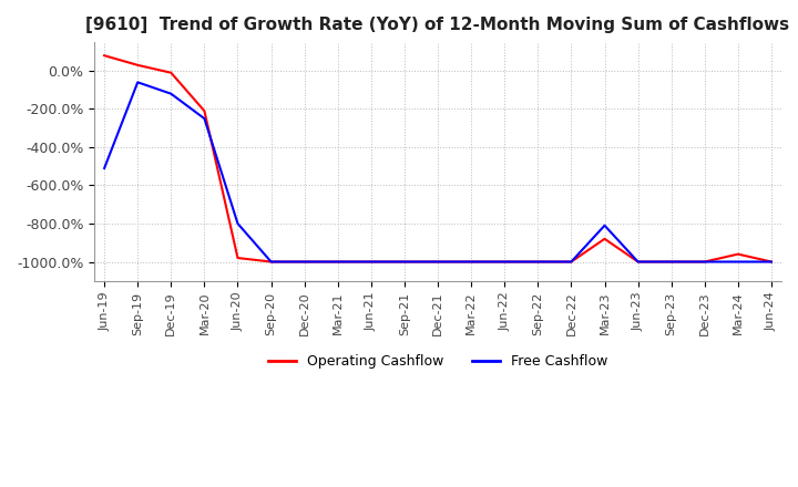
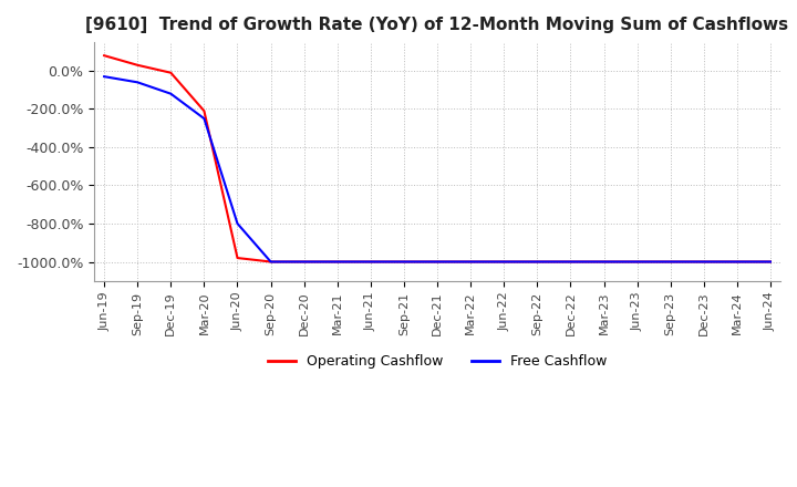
Free Cashflow/Jun-19: -510% -> -30%
Operating Cashflow/Mar-23: -880% -> -1000%
Free Cashflow/Mar-23: -810% -> -1000%
Operating Cashflow/Mar-24: -960% -> -1000%
